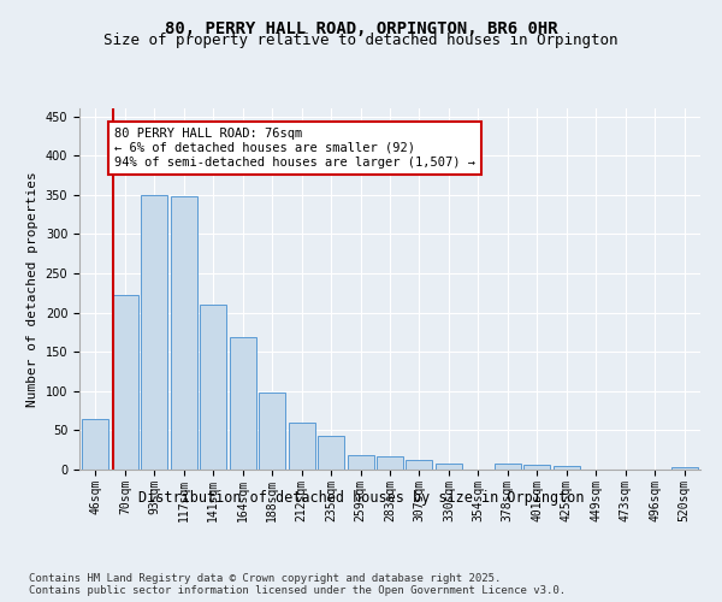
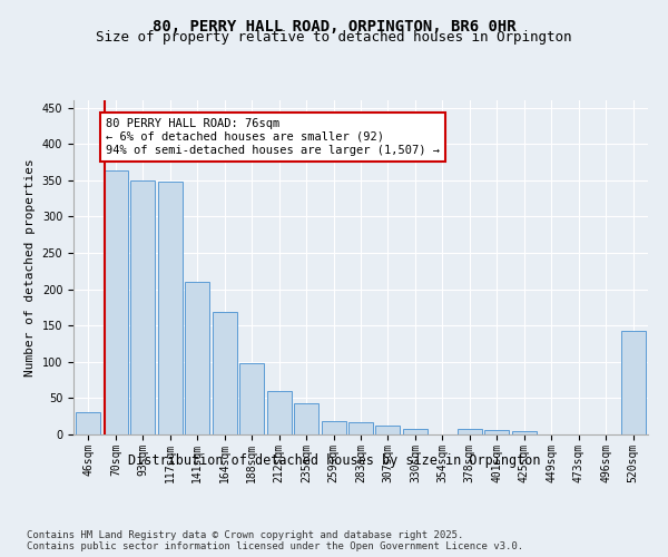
46sqm: 65 -> 30
70sqm: 222 -> 364
520sqm: 3 -> 142
